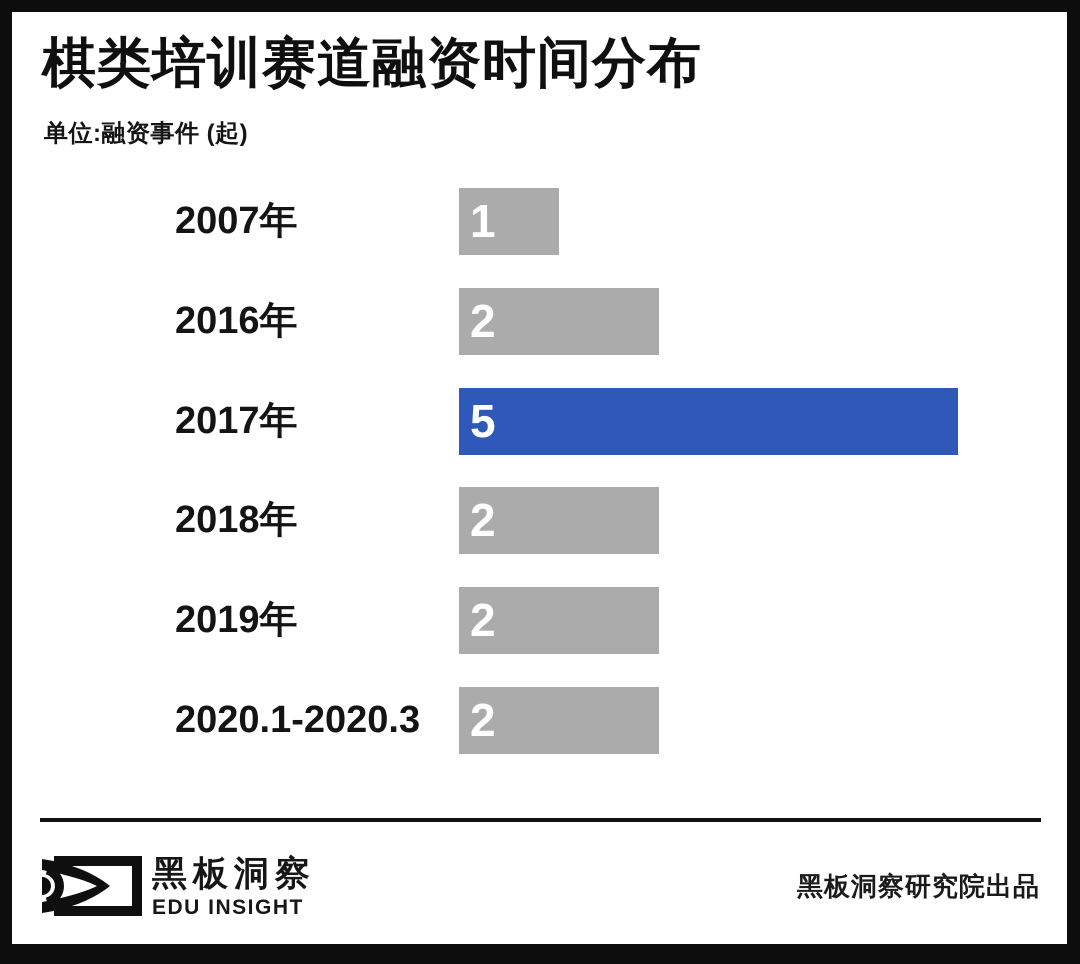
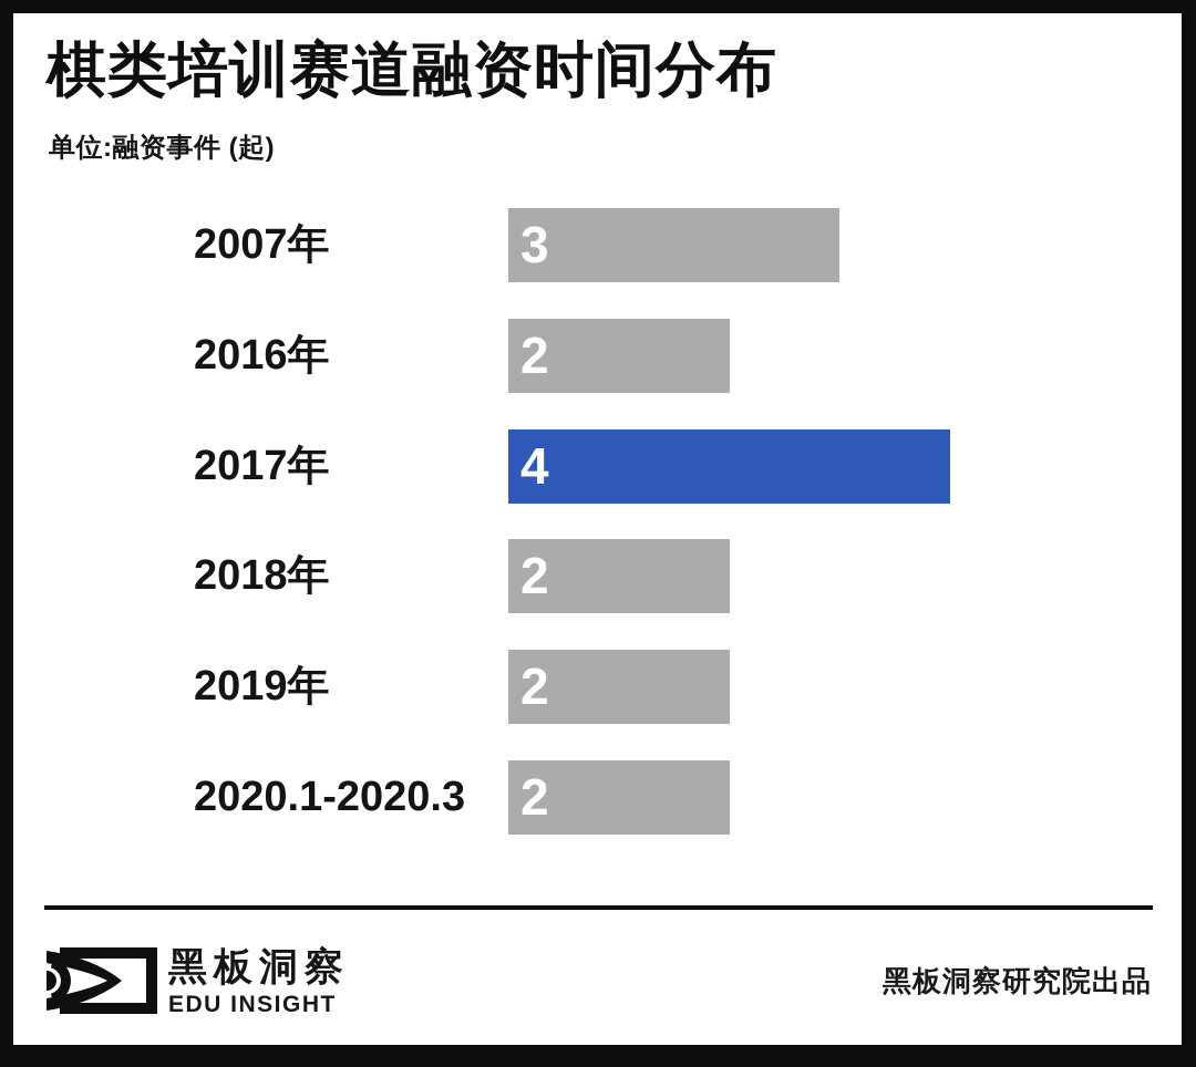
2007年: 1 -> 3
2017年: 5 -> 4
